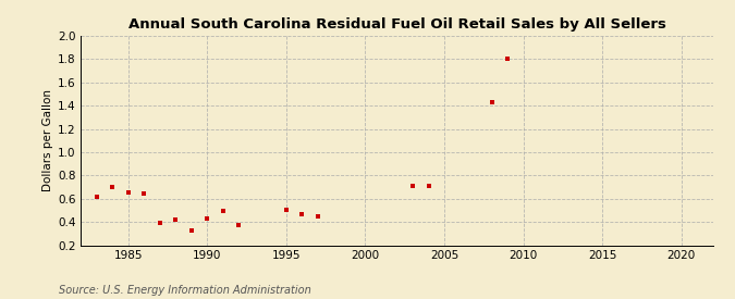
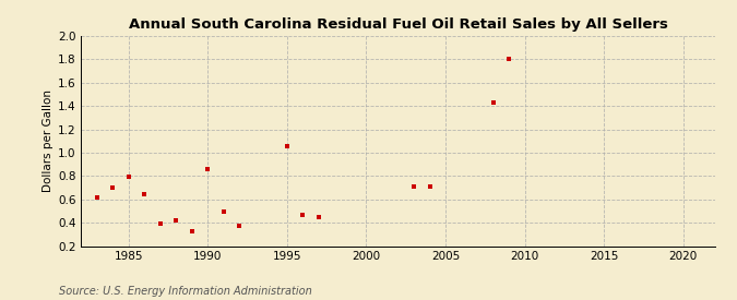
1985: 0.65 -> 0.79
1990: 0.43 -> 0.86
1995: 0.50 -> 1.06
